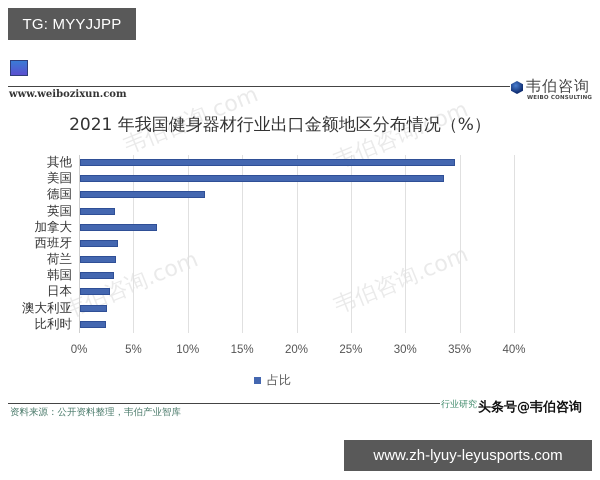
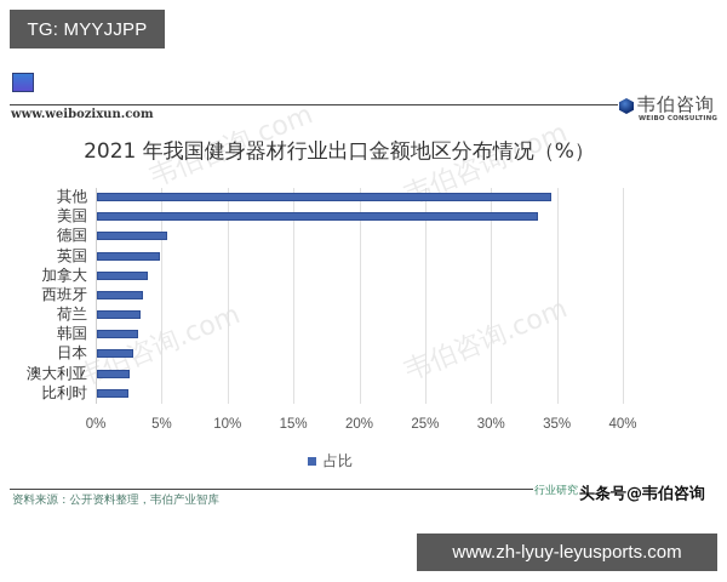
德国: 11.5% -> 5.3%
英国: 3.2% -> 4.8%
加拿大: 7.1% -> 3.9%
